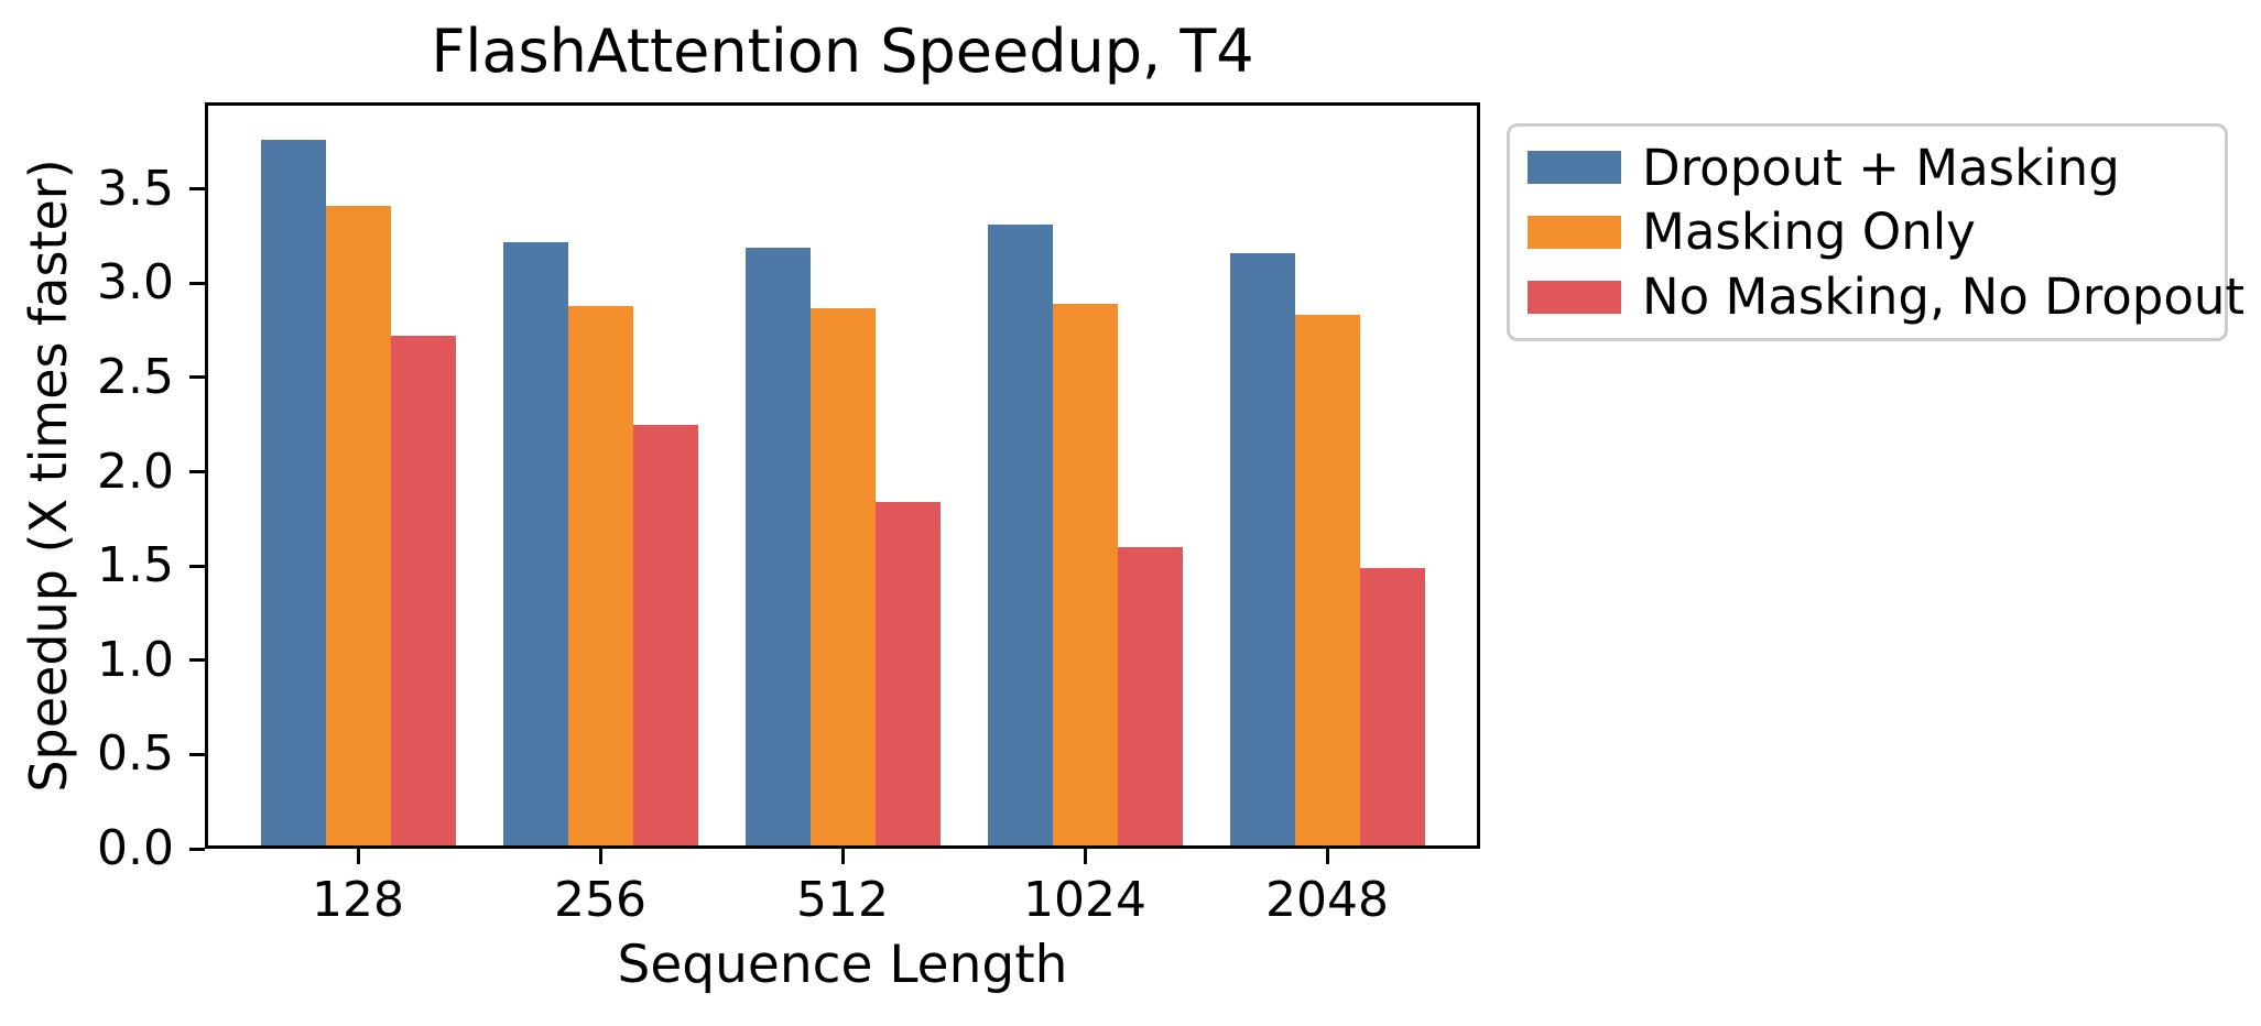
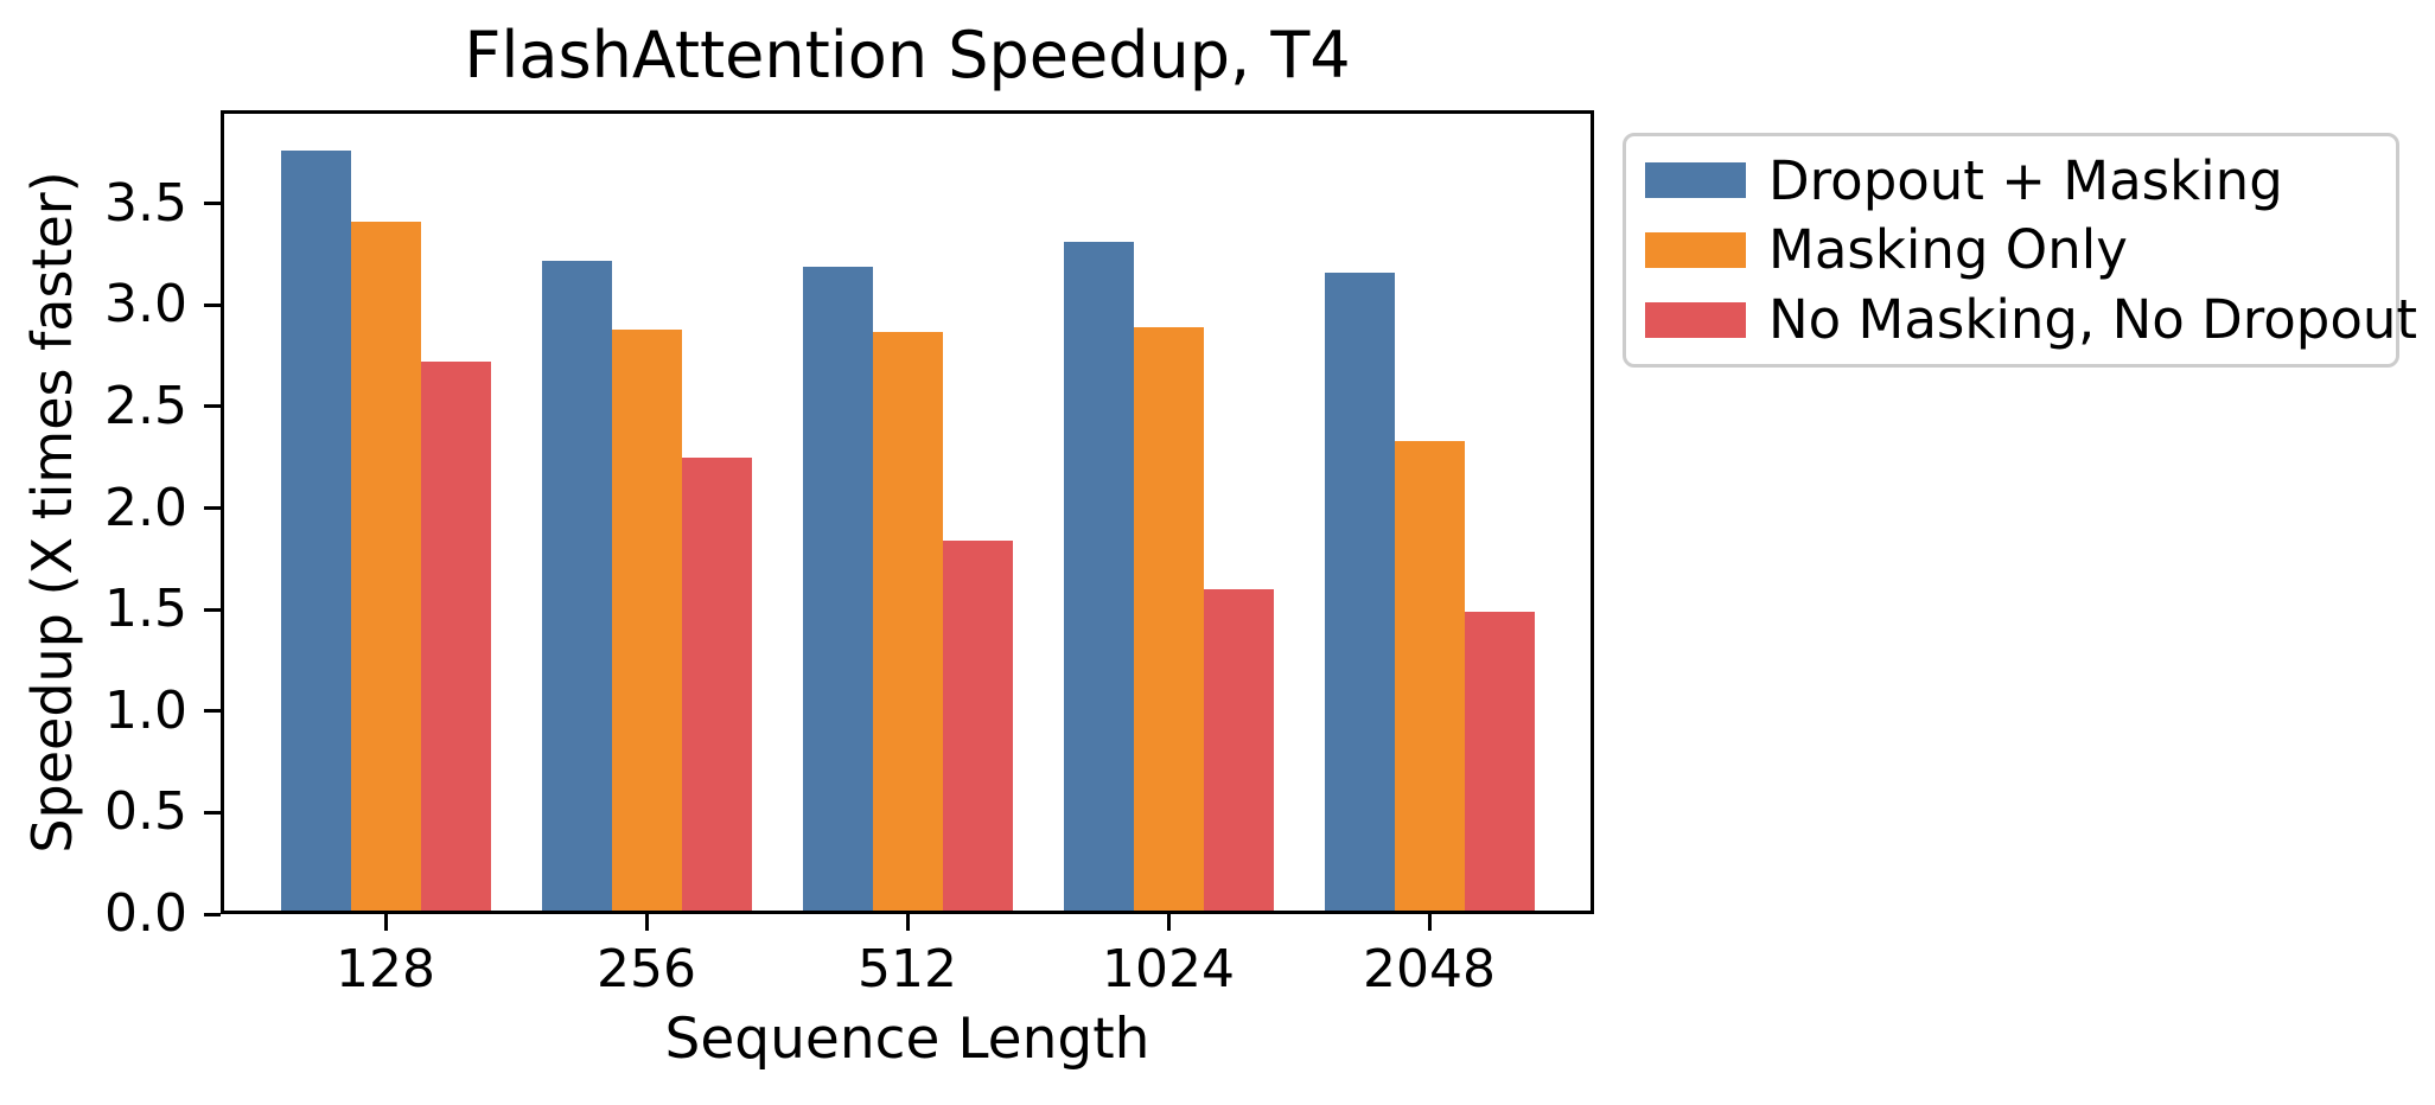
Masking Only/2048: 2.83 -> 2.33
